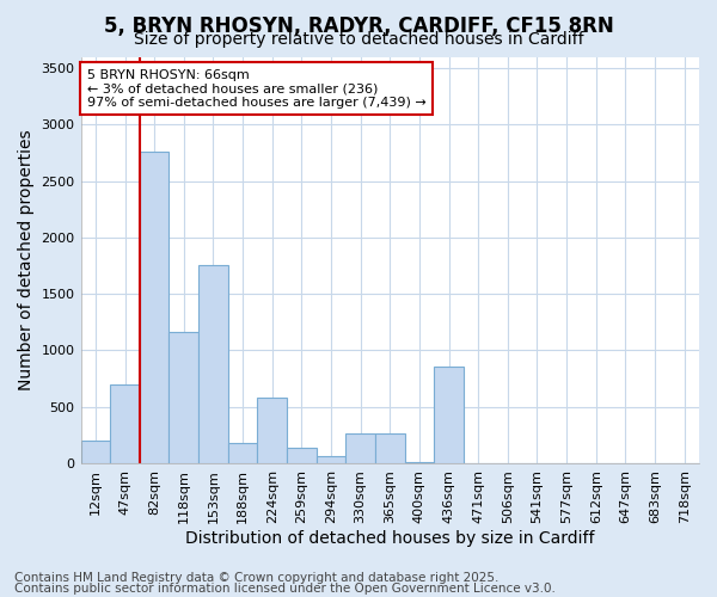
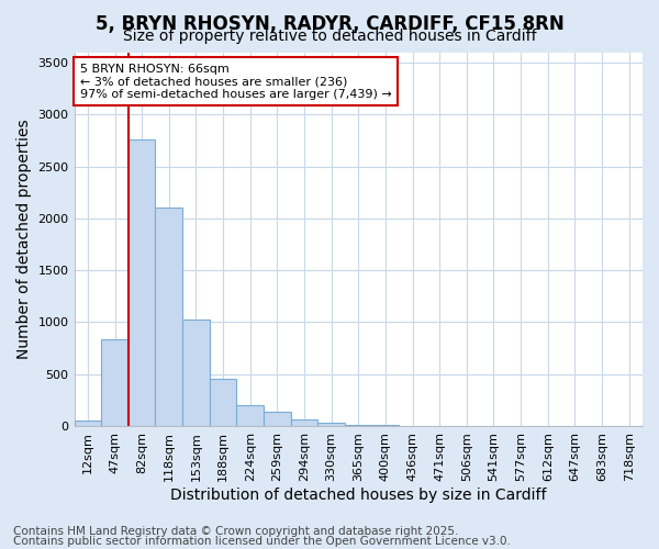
12sqm: 200 -> 50
47sqm: 700 -> 840
118sqm: 1160 -> 2100
153sqm: 1760 -> 1020
188sqm: 180 -> 450
224sqm: 580 -> 200
330sqm: 260 -> 30
365sqm: 260 -> 10
436sqm: 860 -> 0
